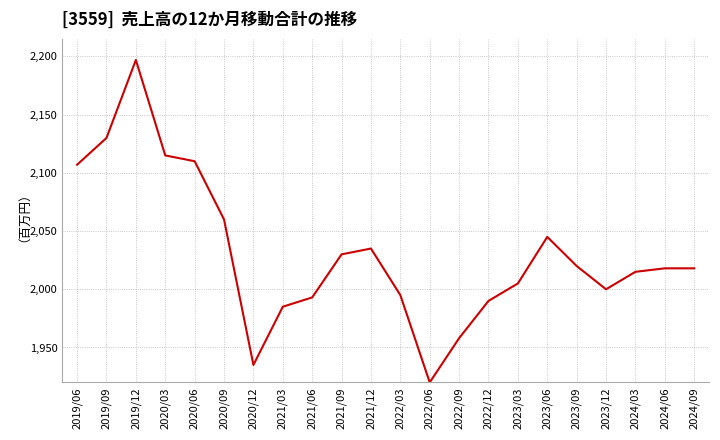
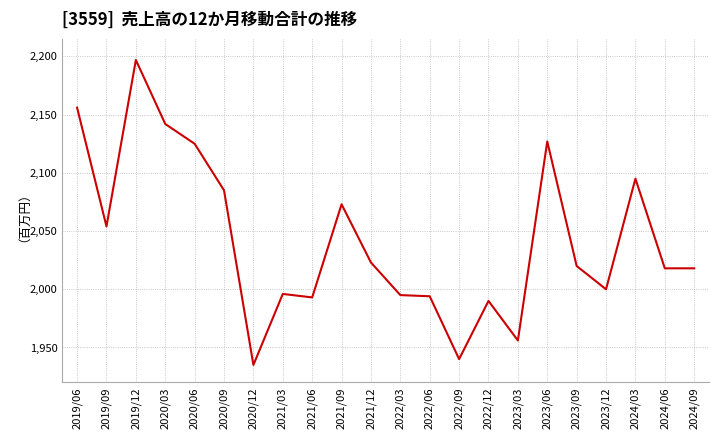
2019/06: 2,107 -> 2,156
2019/09: 2,130 -> 2,054
2020/03: 2,115 -> 2,142
2020/06: 2,110 -> 2,125
2020/09: 2,060 -> 2,085
2021/03: 1,985 -> 1,996
2021/09: 2,030 -> 2,073
2021/12: 2,035 -> 2,023
2022/06: 1,920 -> 1,994
2022/09: 1,958 -> 1,940
2023/03: 2,005 -> 1,956
2023/06: 2,045 -> 2,127
2024/03: 2,015 -> 2,095
